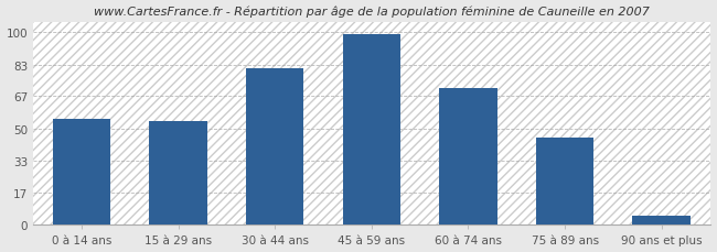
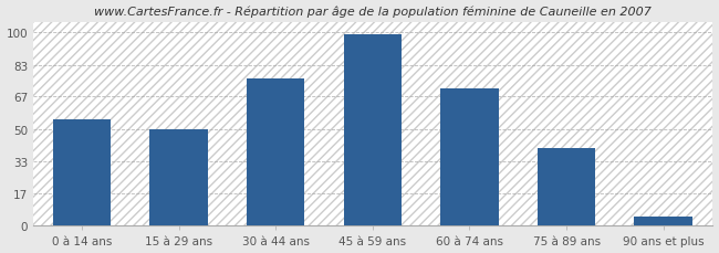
15 à 29 ans: 54 -> 50
30 à 44 ans: 81 -> 76
75 à 89 ans: 45 -> 40
